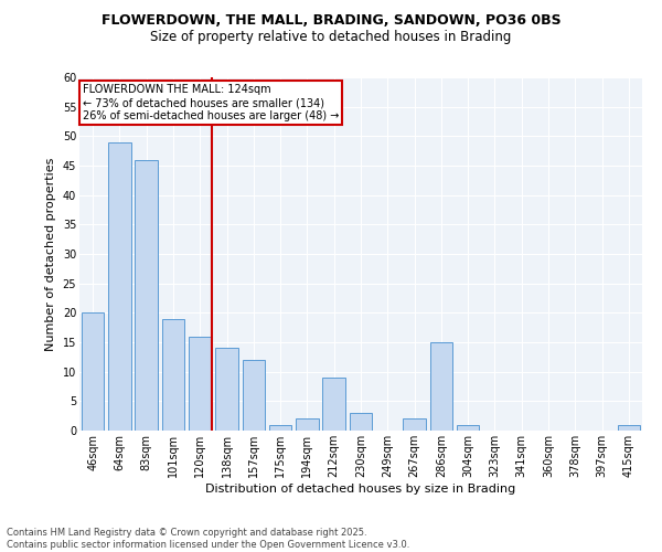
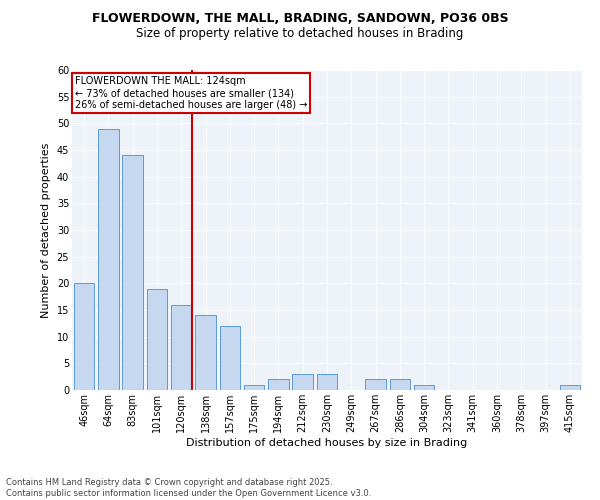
83sqm: 46 -> 44
212sqm: 9 -> 3
286sqm: 15 -> 2
